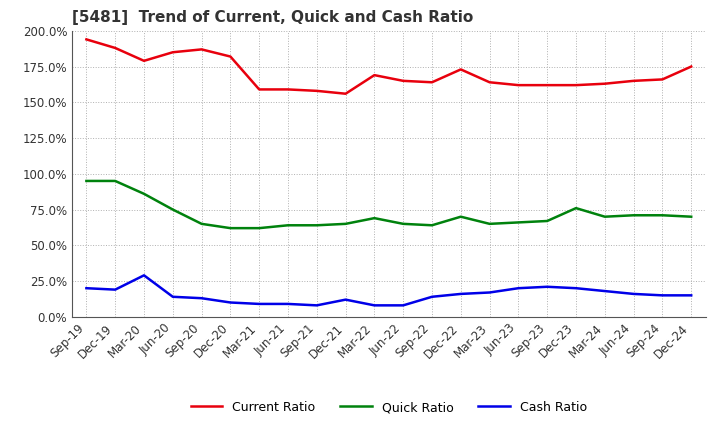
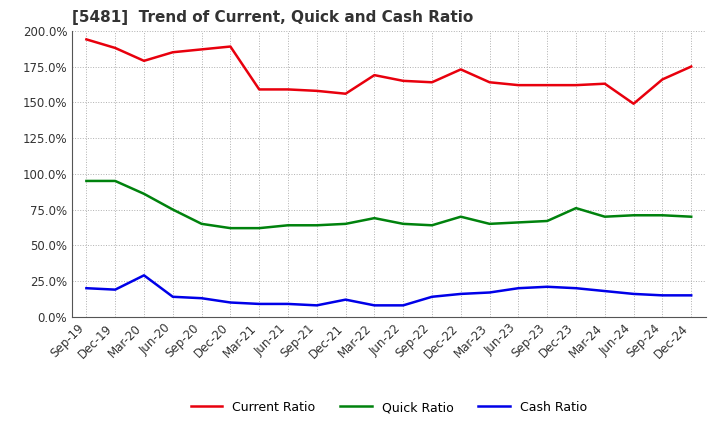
Current Ratio/Dec-20: 182% -> 189%
Current Ratio/Jun-24: 165% -> 149%
